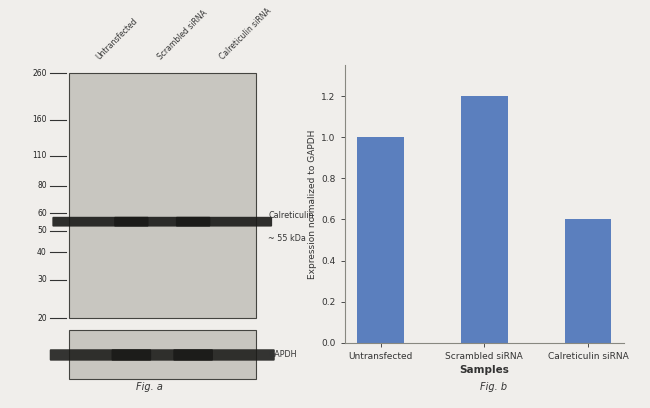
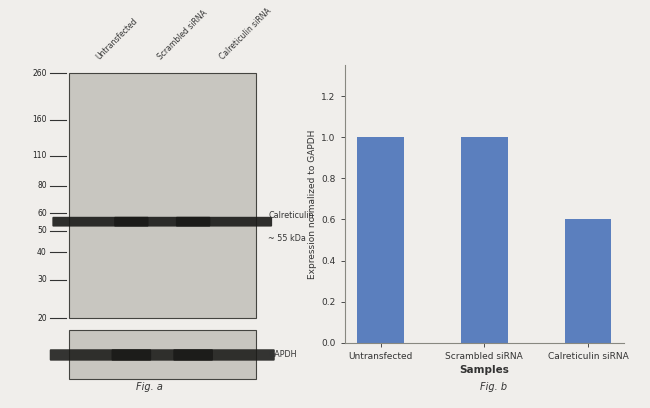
Scrambled siRNA: 1.2 -> 1.0
